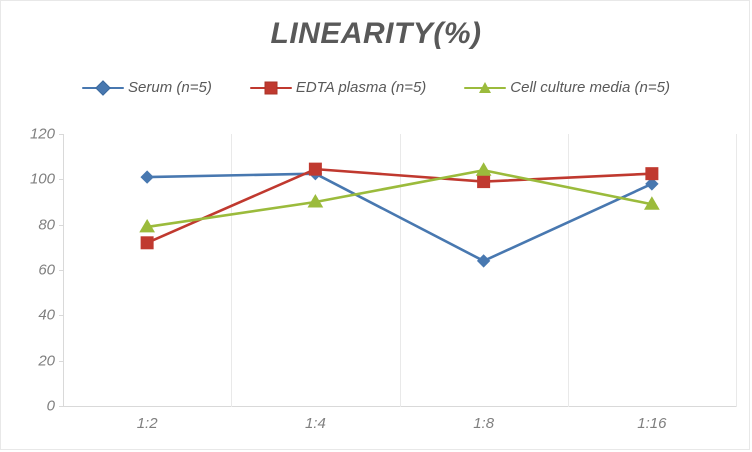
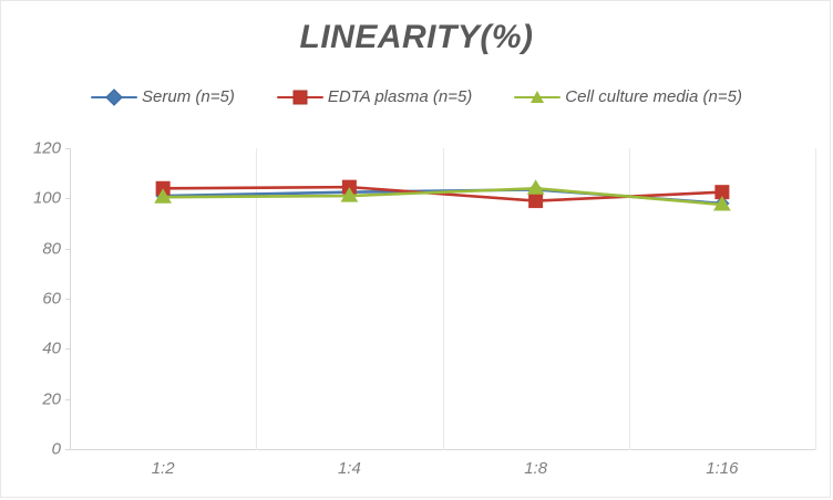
EDTA plasma (n=5)/1:2: 72 -> 104
Cell culture media (n=5)/1:2: 79 -> 100
Cell culture media (n=5)/1:4: 90 -> 101
Serum (n=5)/1:8: 64 -> 104
Cell culture media (n=5)/1:16: 89 -> 98
